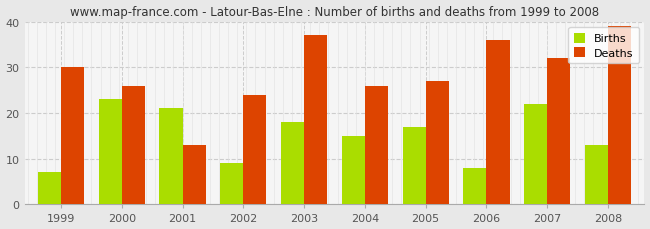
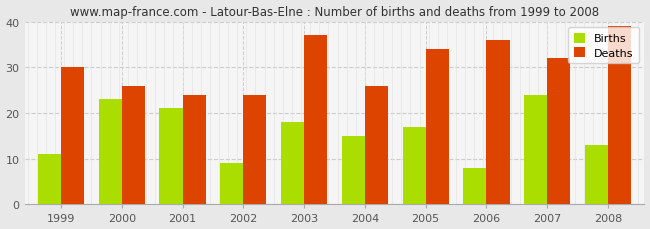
Births/1999: 7 -> 11
Deaths/2001: 13 -> 24
Deaths/2005: 27 -> 34
Births/2007: 22 -> 24
